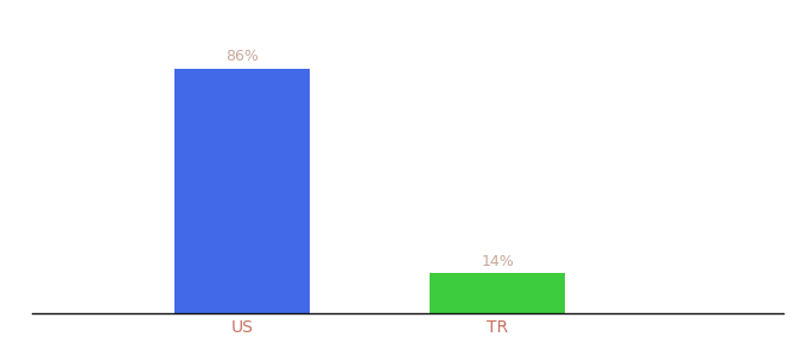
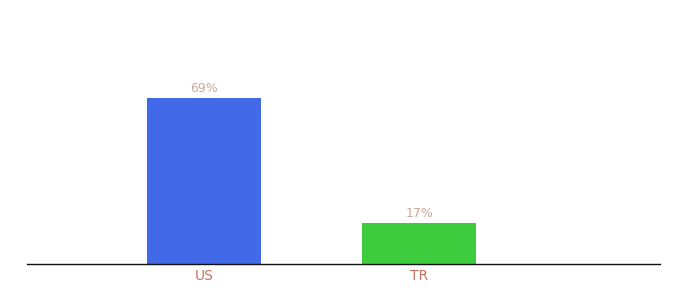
US: 86% -> 69%
TR: 14% -> 17%
